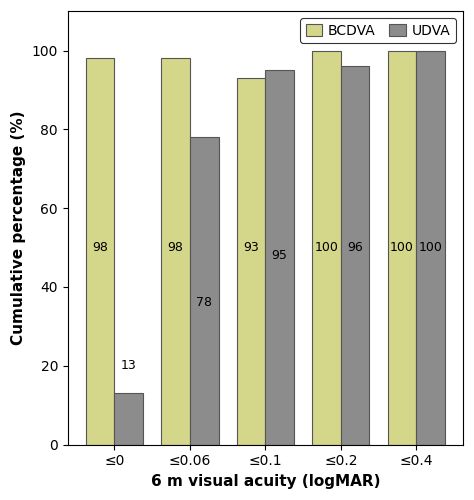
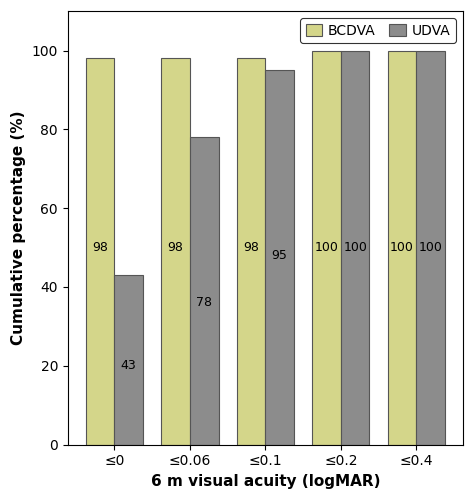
UDVA/≤0: 13 -> 43
BCDVA/≤0.1: 93 -> 98
UDVA/≤0.2: 96 -> 100
